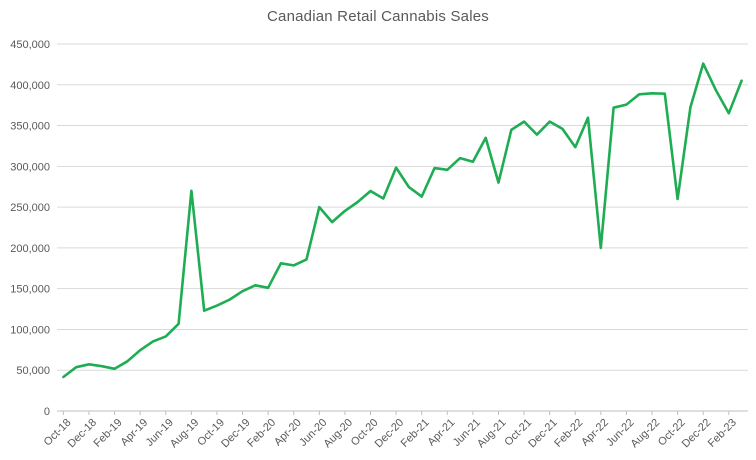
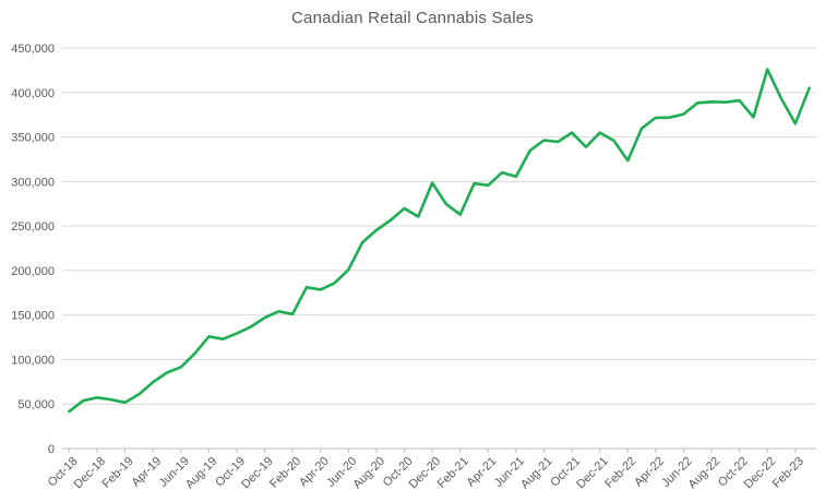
Aug-19: 270000 -> 130000
Jun-20: 250000 -> 200000
Aug-21: 280000 -> 350000
Apr-22: 200000 -> 370000
Oct-22: 260000 -> 390000
